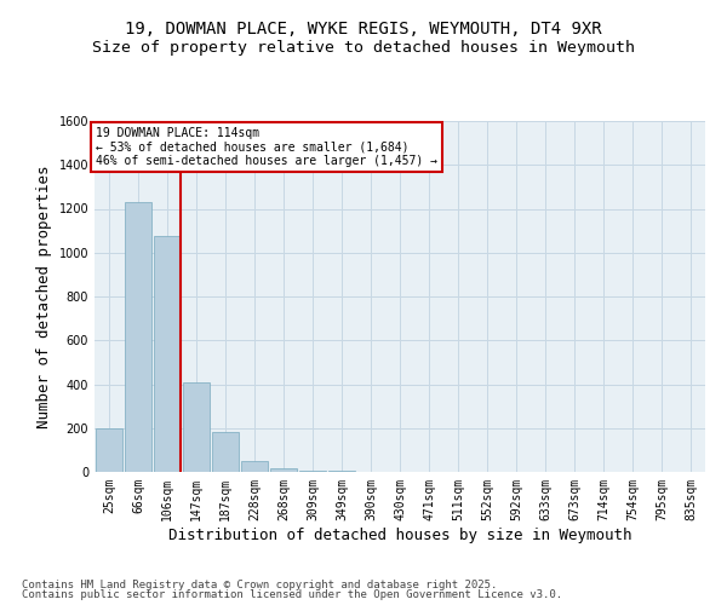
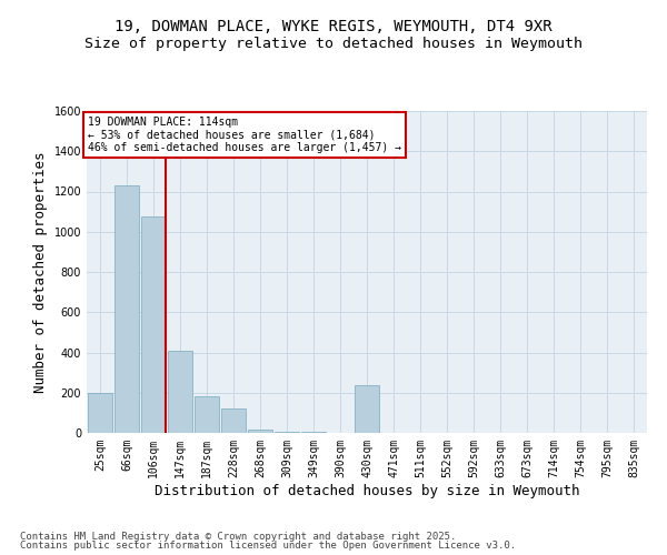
228sqm: 50 -> 120
430sqm: 0 -> 240
